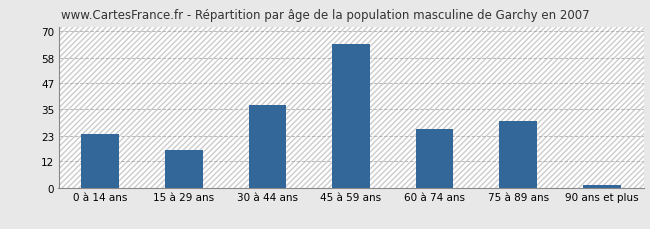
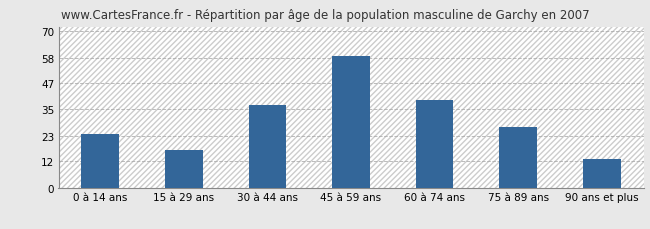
45 à 59 ans: 64 -> 59
60 à 74 ans: 26 -> 39
75 à 89 ans: 30 -> 27
90 ans et plus: 1 -> 13
